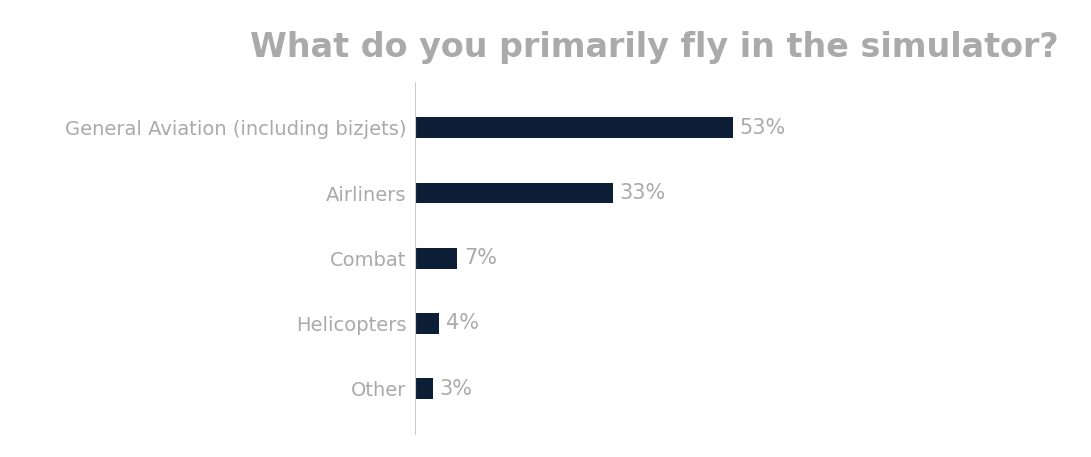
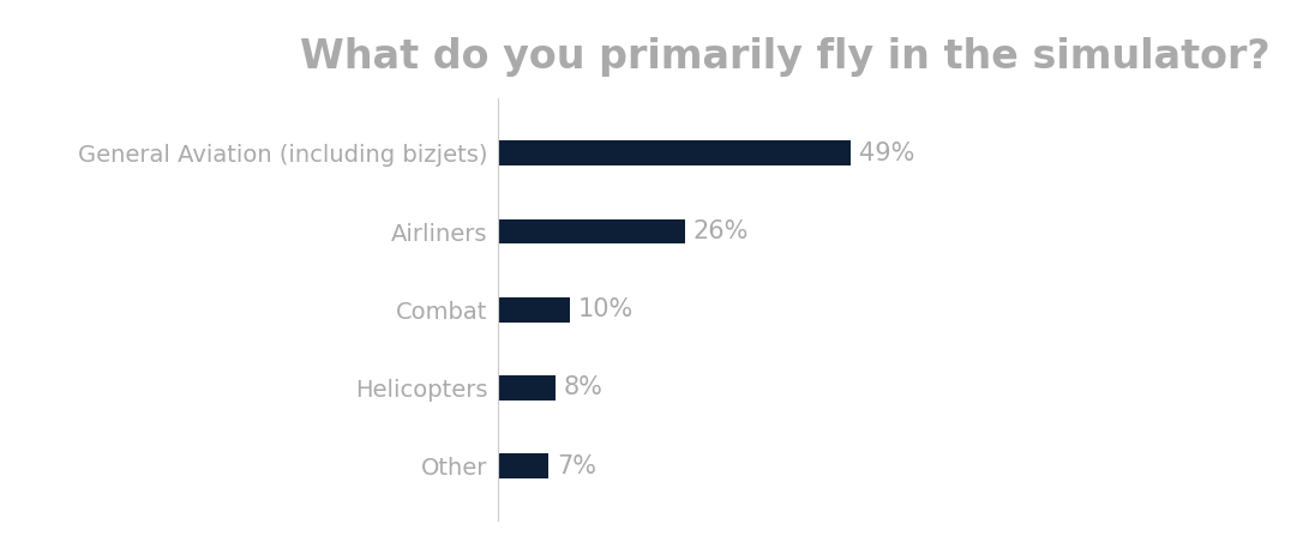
General Aviation (including bizjets): 53% -> 49%
Airliners: 33% -> 26%
Combat: 7% -> 10%
Helicopters: 4% -> 8%
Other: 3% -> 7%
